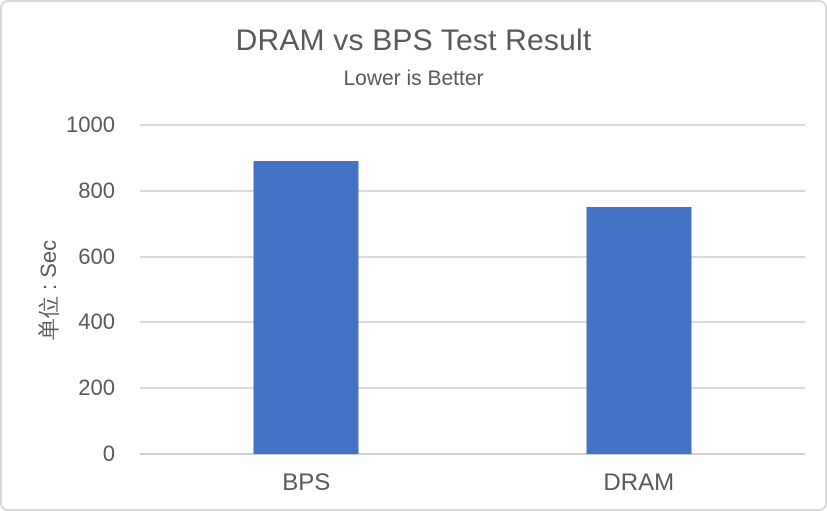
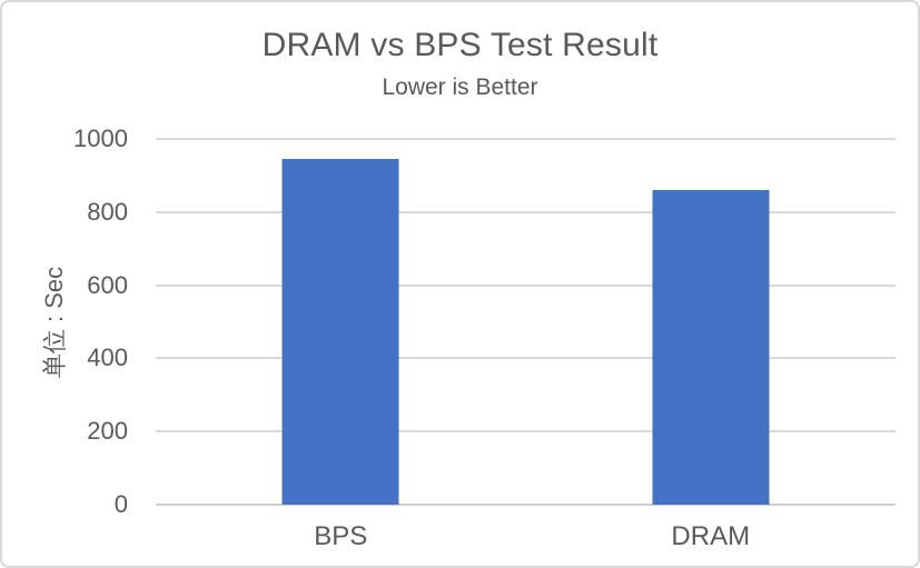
BPS: 890 -> 940
DRAM: 750 -> 860
